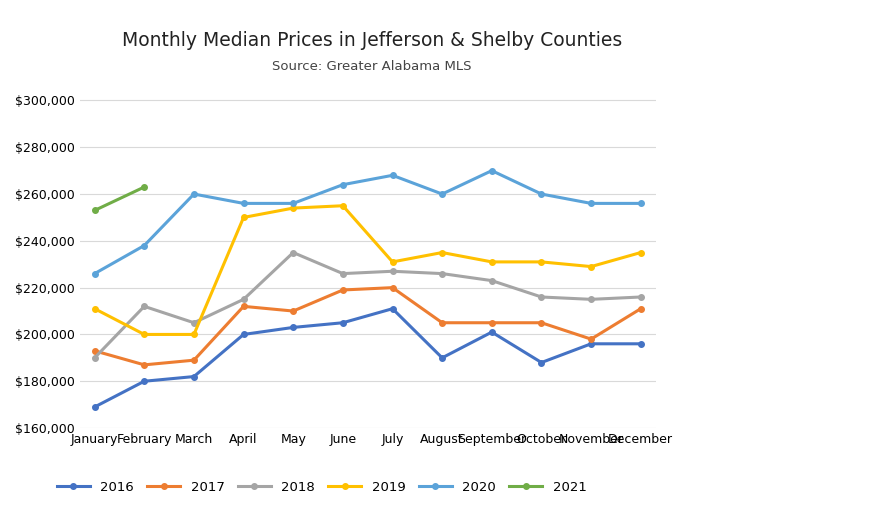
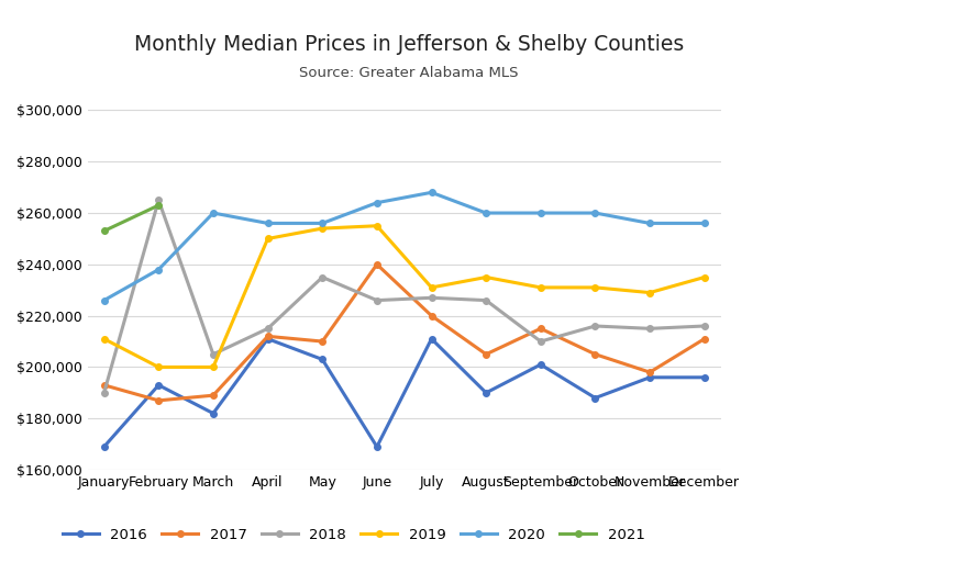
2016/February: $180,000 -> $193,000
2018/February: $212,000 -> $265,000
2016/April: $200,000 -> $211,000
2016/June: $205,000 -> $169,000
2017/June: $219,000 -> $240,000
2017/September: $205,000 -> $215,000
2018/September: $223,000 -> $210,000
2020/September: $270,000 -> $260,000
